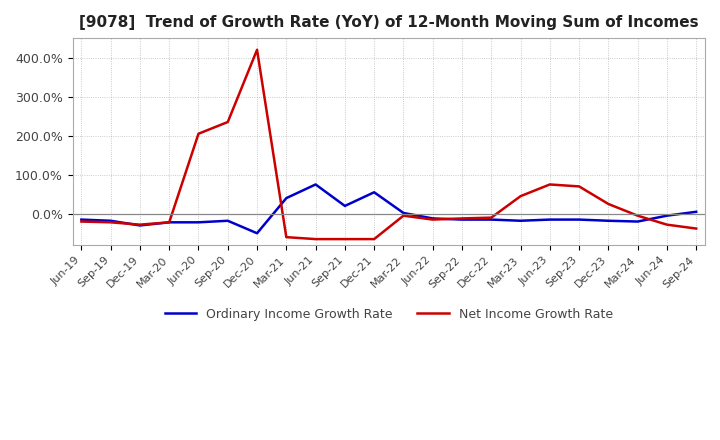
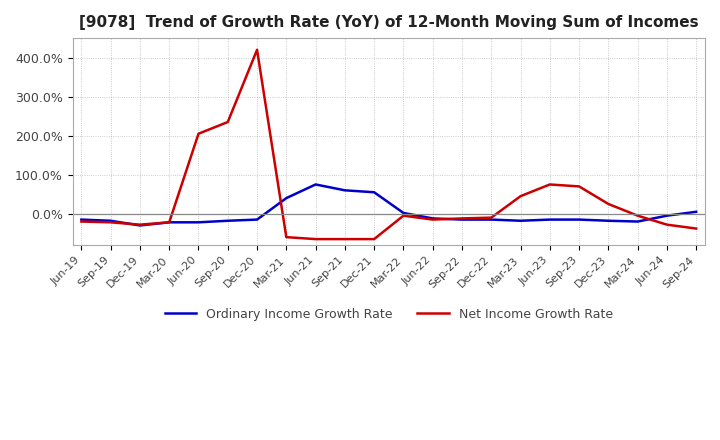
Ordinary Income Growth Rate/Dec-20: -50% -> -15%
Ordinary Income Growth Rate/Sep-21: 20% -> 60%
